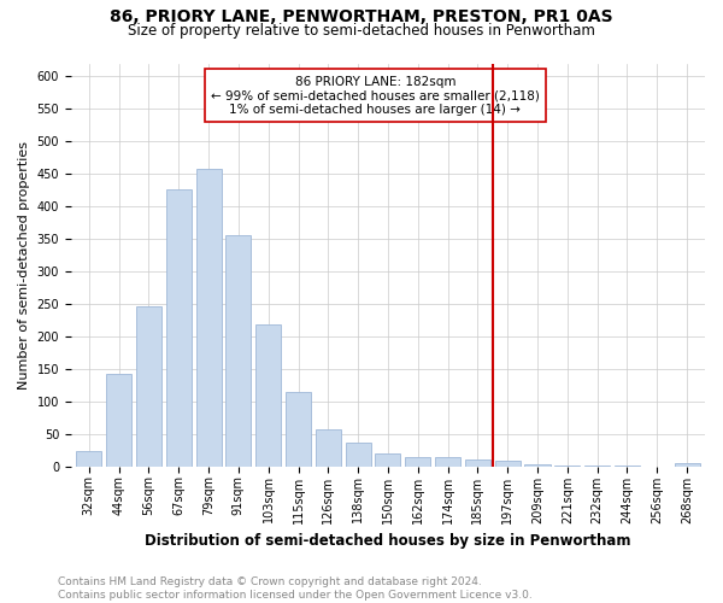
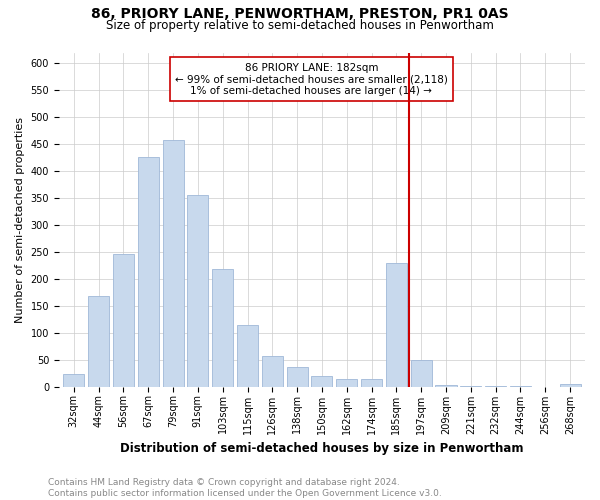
44sqm: 142 -> 168
185sqm: 11 -> 230
197sqm: 9 -> 50
